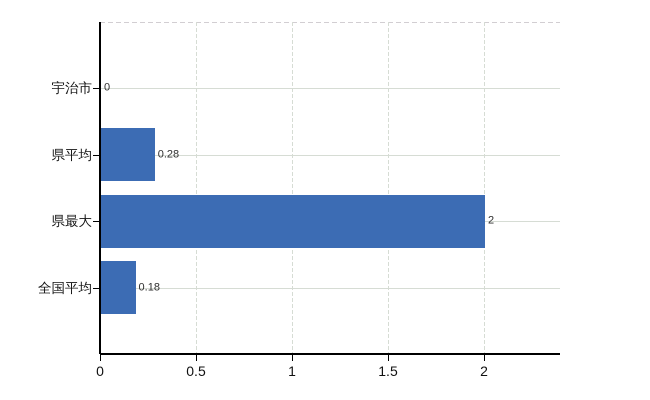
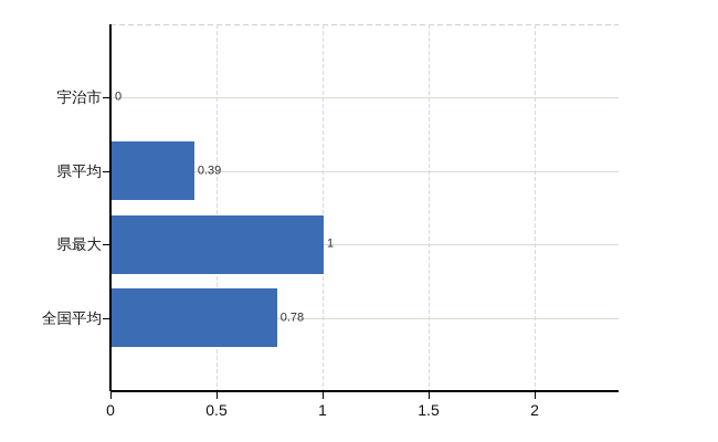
県平均: 0.28 -> 0.39
県最大: 2 -> 1
全国平均: 0.18 -> 0.78
